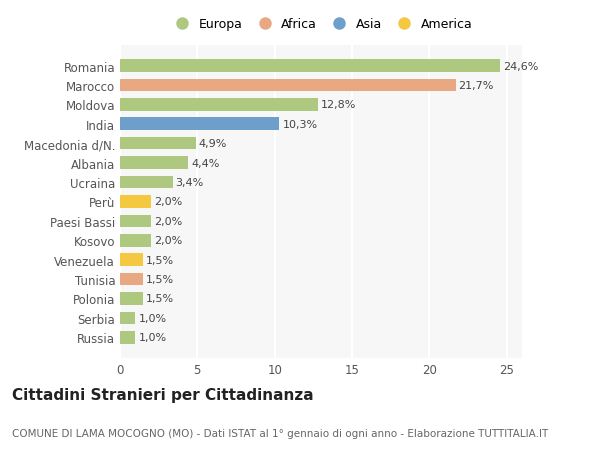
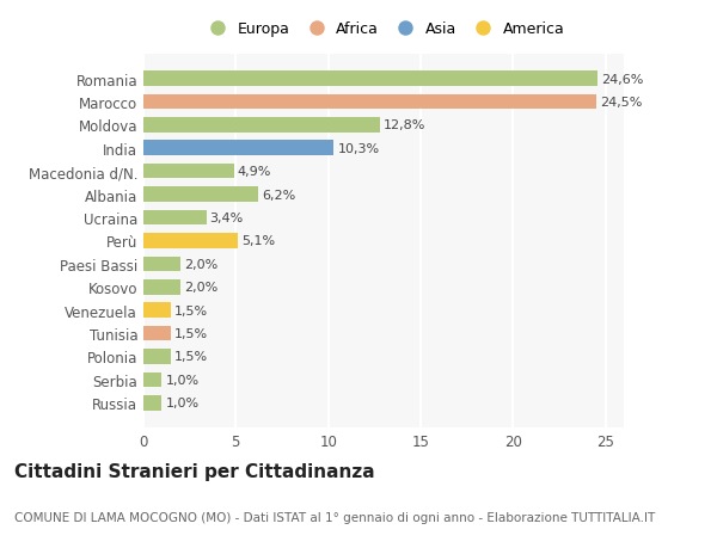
Marocco: 21,7% -> 24,5%
Albania: 4,4% -> 6,2%
Perù: 2,0% -> 5,1%
